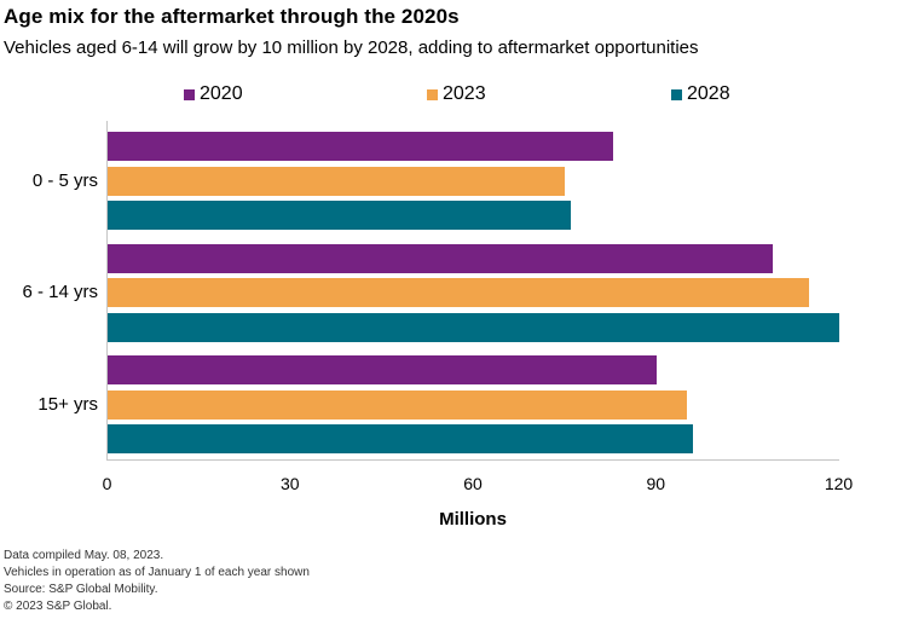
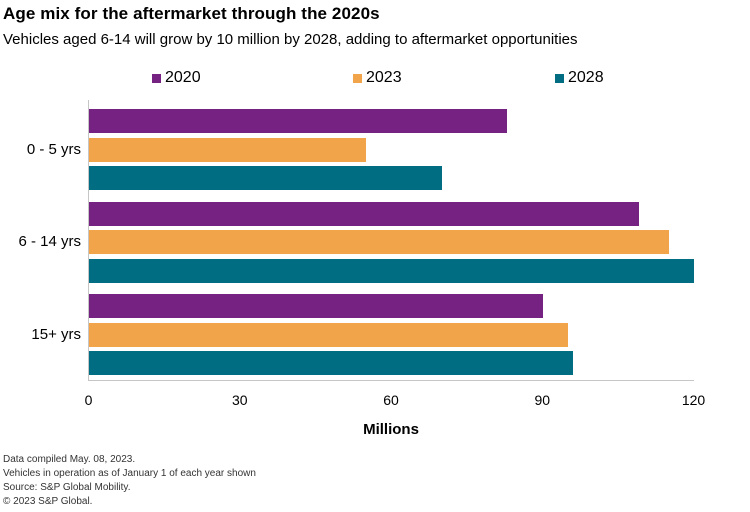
2023/0 - 5 yrs: 75 -> 55
2028/0 - 5 yrs: 76 -> 70
